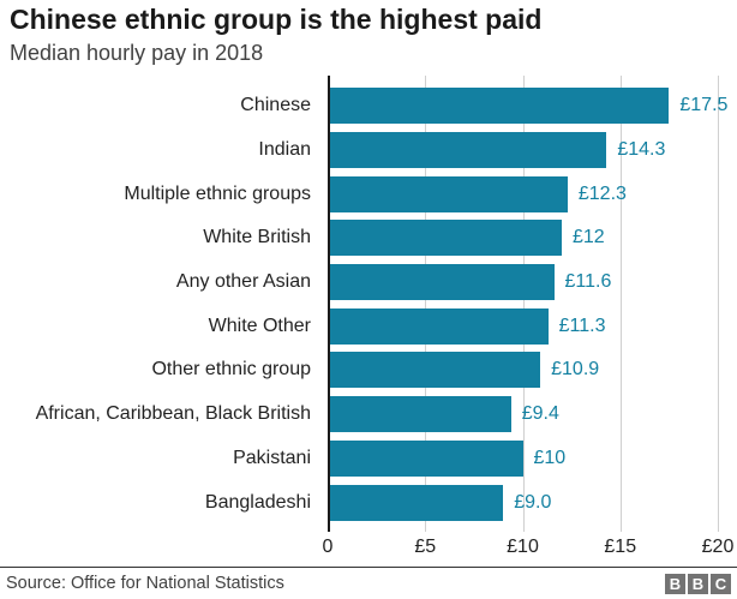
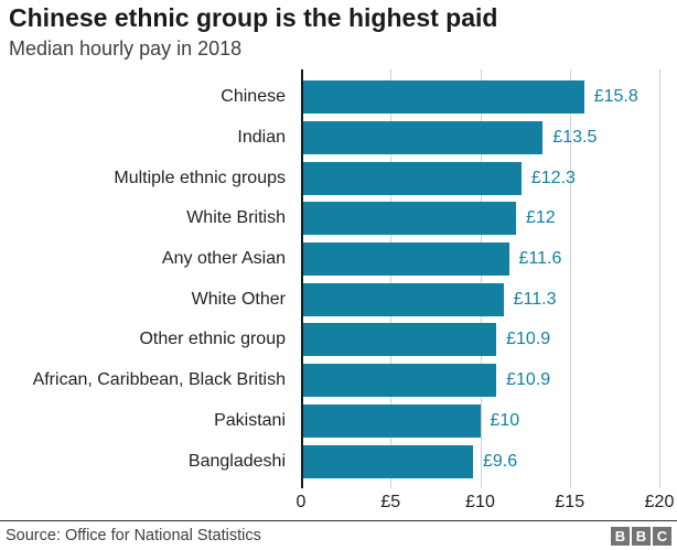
Chinese: £17.5 -> £15.8
Indian: £14.3 -> £13.5
African, Caribbean, Black British: £9.4 -> £10.9
Bangladeshi: £9.0 -> £9.6
